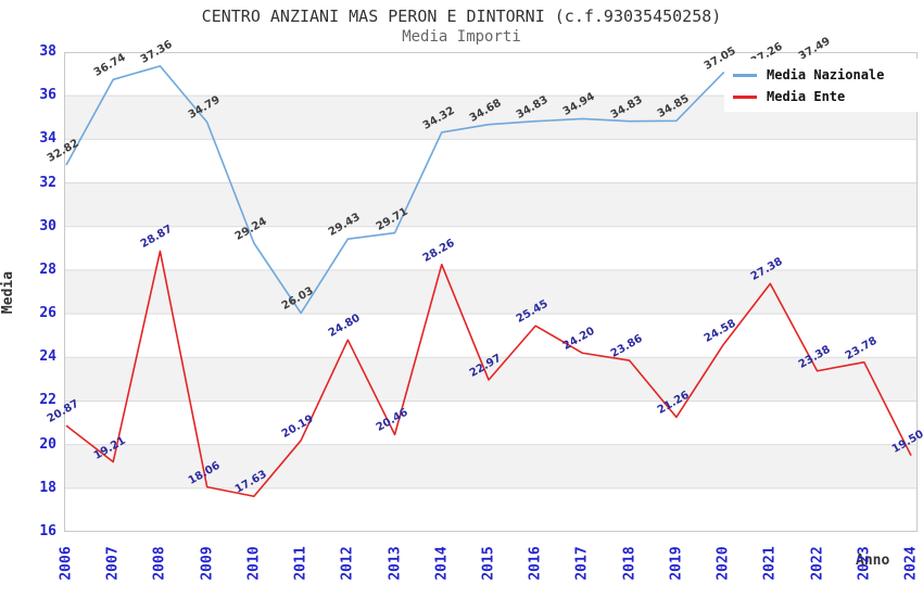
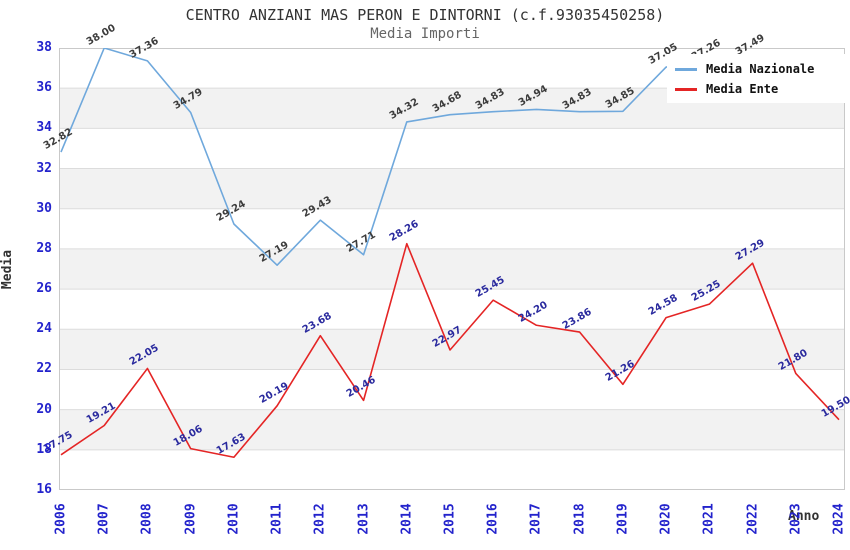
Media Ente/2006: 20.87 -> 17.75
Media Nazionale/2007: 36.74 -> 38.00
Media Ente/2008: 28.87 -> 22.05
Media Nazionale/2011: 26.03 -> 27.19
Media Ente/2012: 24.80 -> 23.68
Media Nazionale/2013: 29.71 -> 27.71
Media Ente/2021: 27.38 -> 25.25
Media Ente/2022: 23.38 -> 27.29
Media Ente/2023: 23.78 -> 21.80
